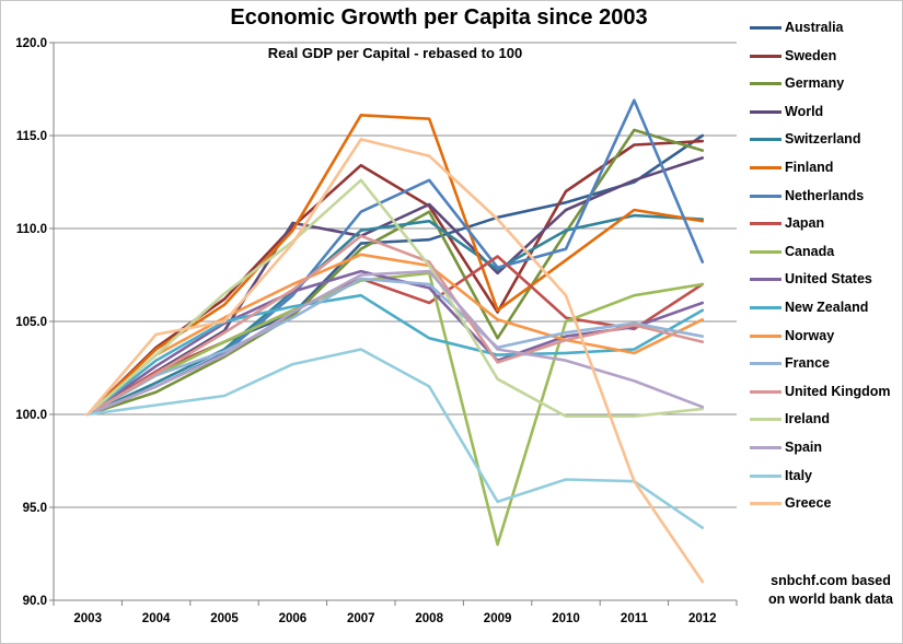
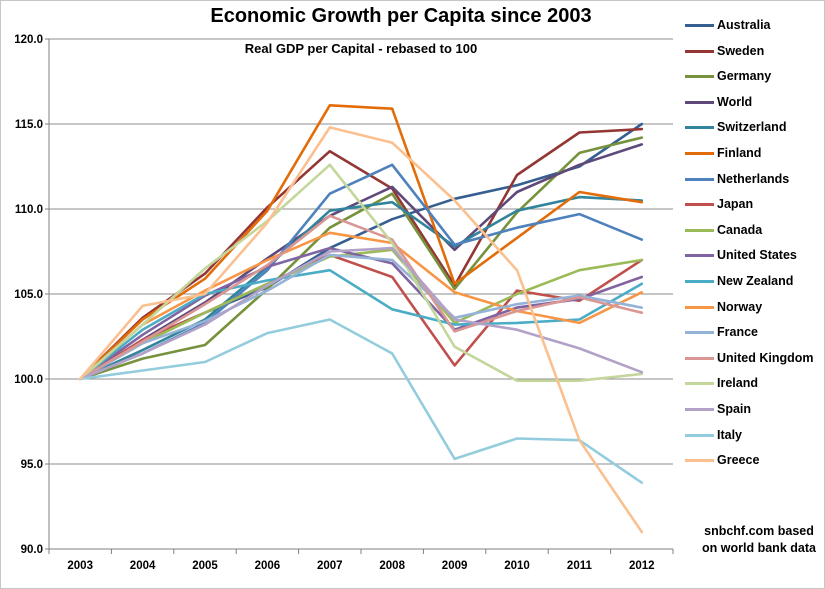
Germany/2005: 103.1 -> 102.0
World/2006: 110.3 -> 107.1
Australia/2007: 109.2 -> 107.7
Germany/2009: 104.1 -> 105.3
Japan/2009: 108.5 -> 100.8
Canada/2009: 93.0 -> 103.3
Germany/2011: 115.3 -> 113.3
Netherlands/2011: 116.9 -> 109.7
